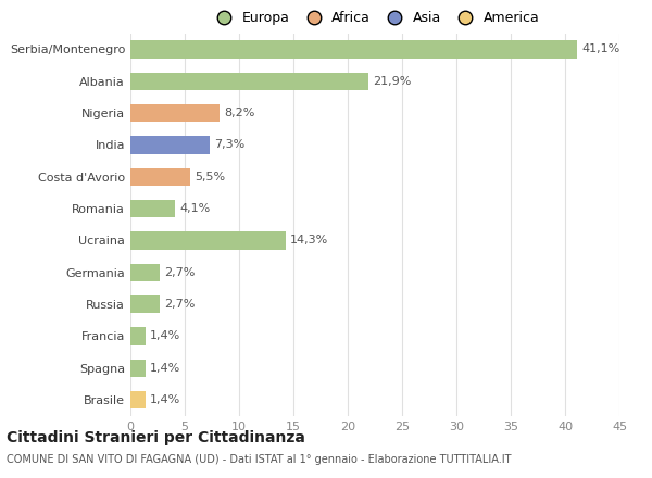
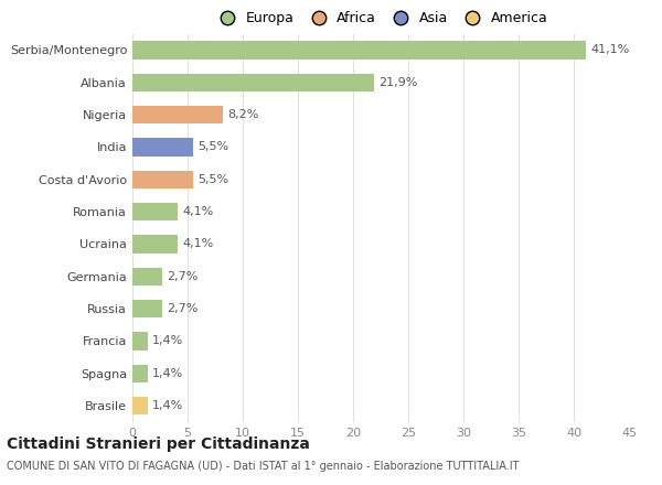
India: 7,3% -> 5,5%
Ucraina: 14,3% -> 4,1%
